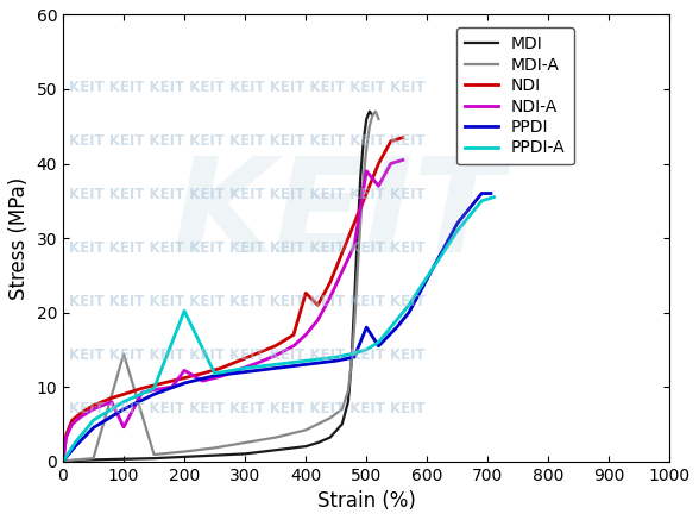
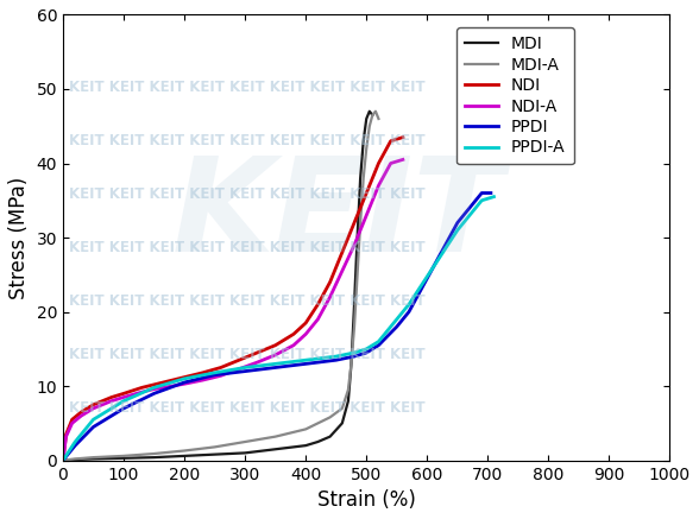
MDI-A/100: 14.4 -> 0.6
NDI-A/100: 4.6 -> 8.5
NDI-A/200: 12.2 -> 10.3
PPDI-A/200: 20.2 -> 11.0
NDI/400: 22.6 -> 18.5
NDI-A/500: 39.0 -> 33.0
PPDI/500: 18.0 -> 14.5
